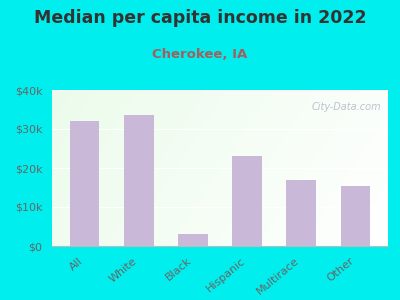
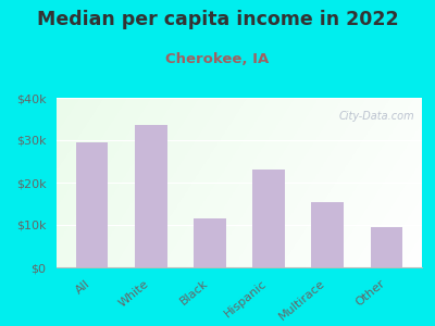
All: $32.0k -> $29.5k
Black: $3.0k -> $11.5k
Multirace: $17.0k -> $15.5k
Other: $15.5k -> $9.5k
